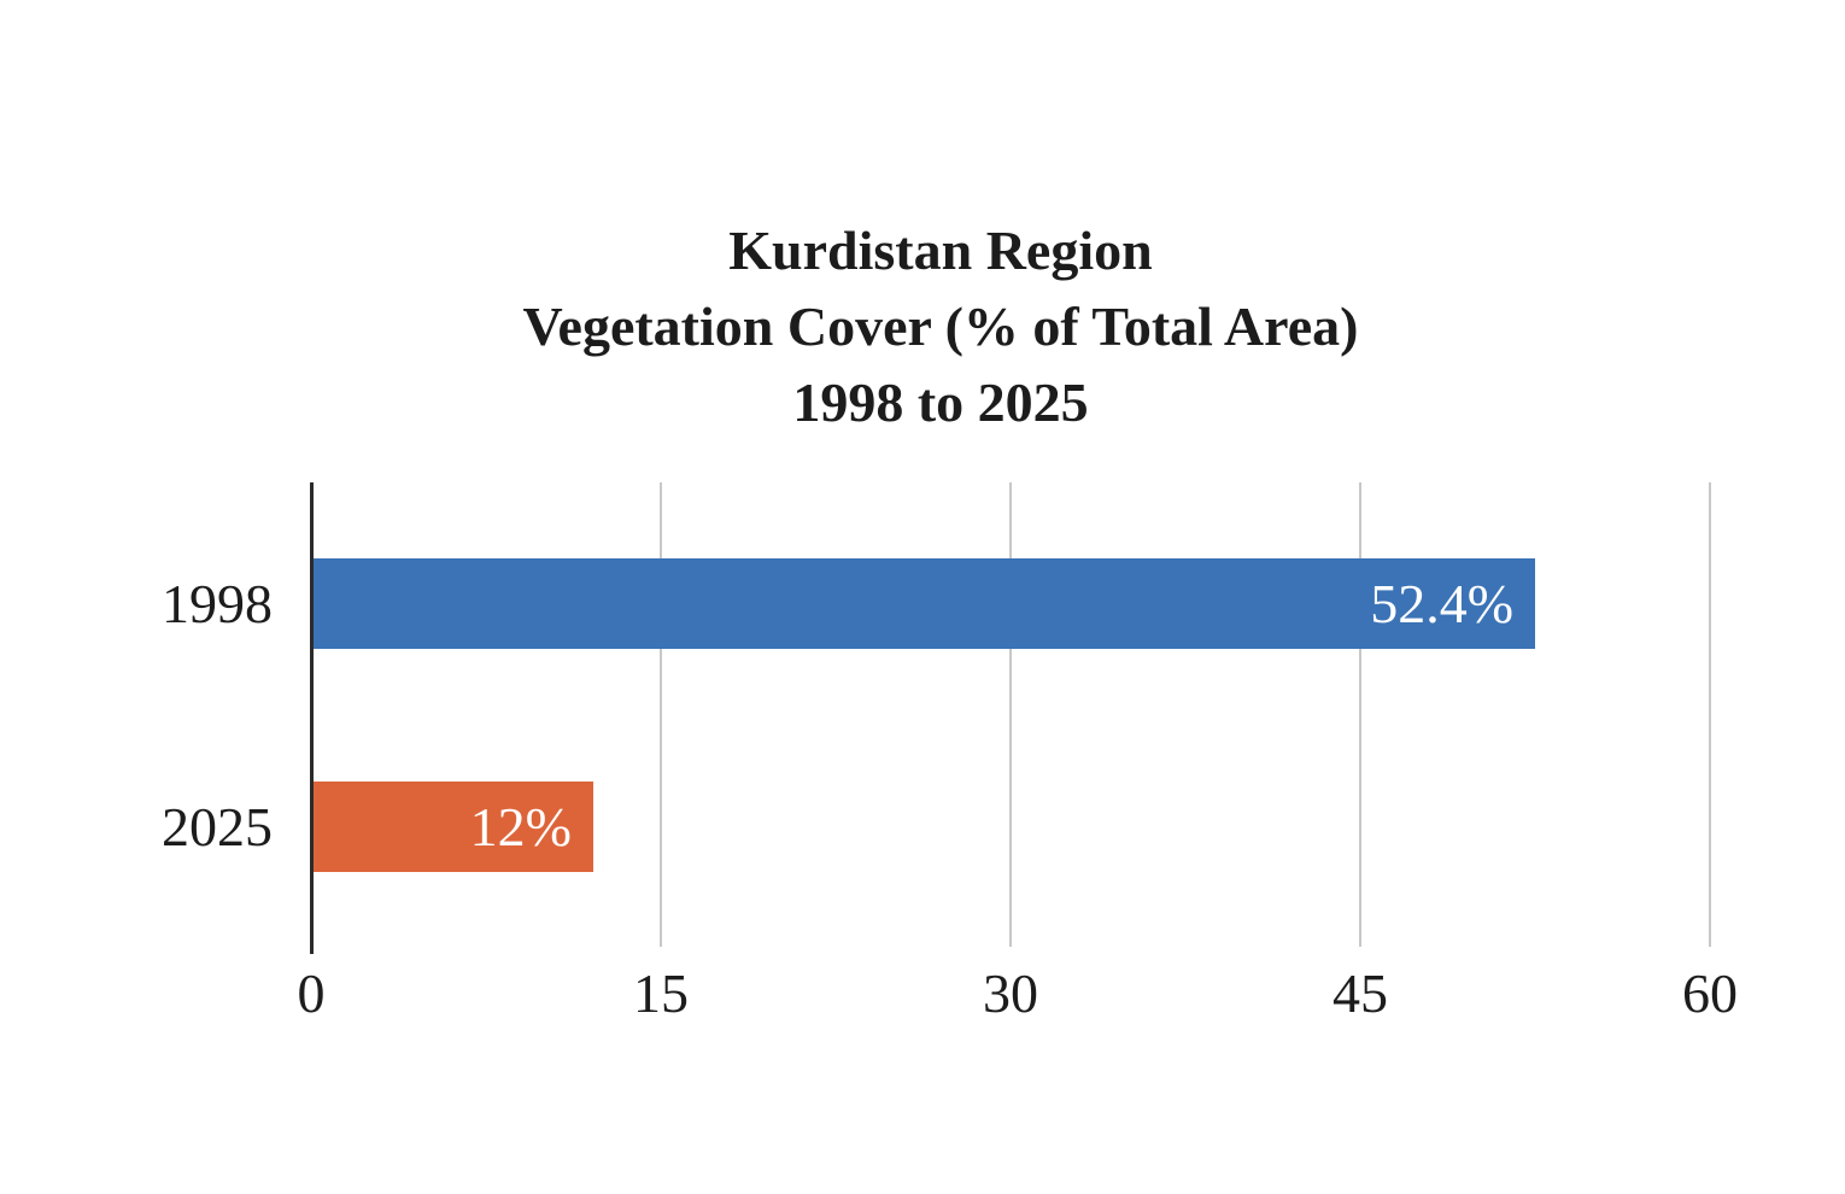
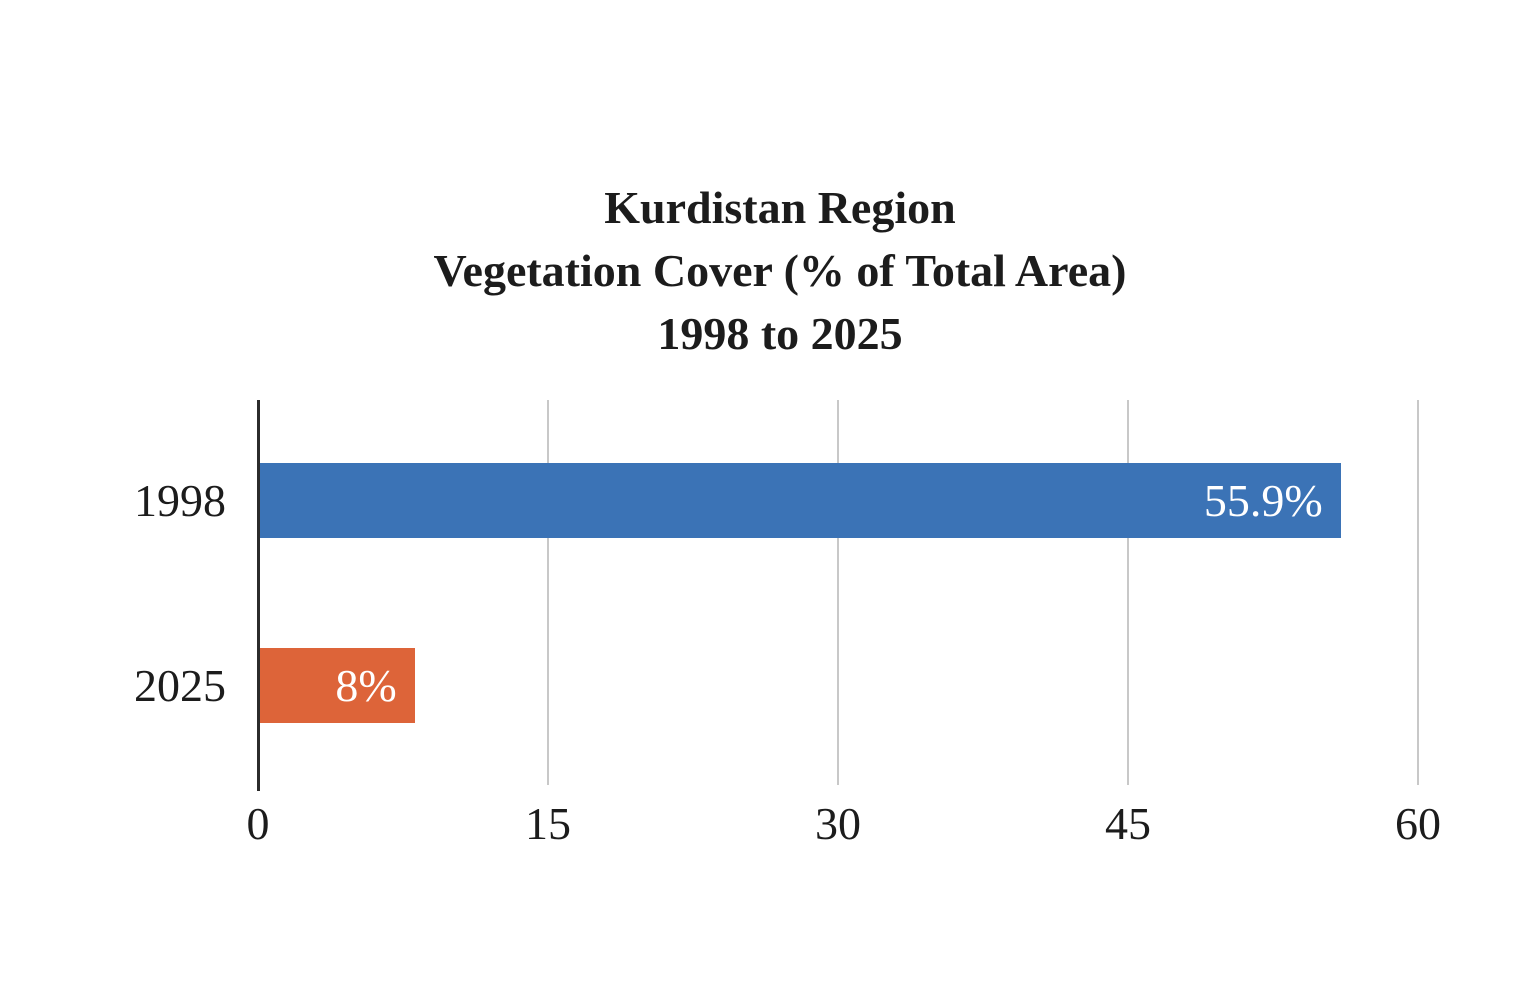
1998: 52.4% -> 55.9%
2025: 12% -> 8%
